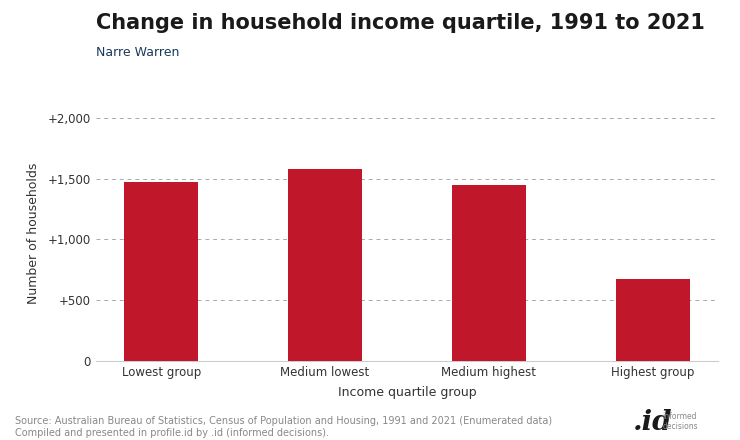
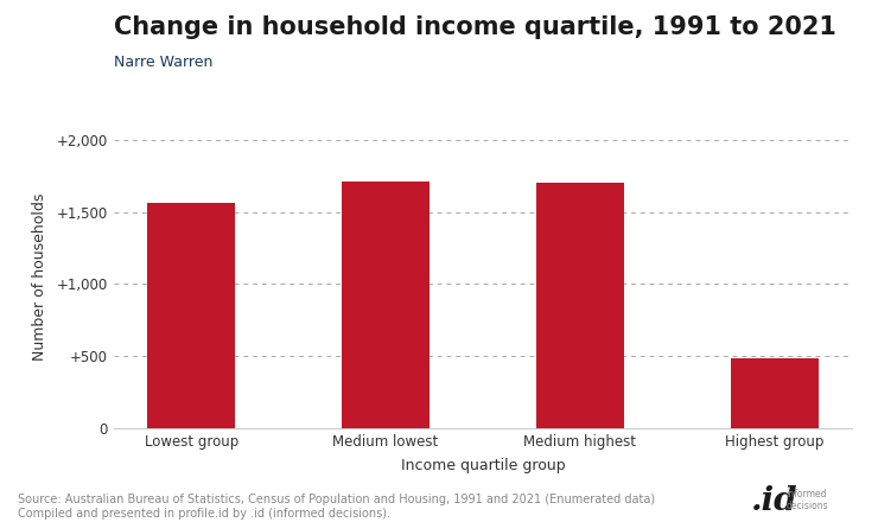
Lowest group: 1,470 -> 1,560
Medium lowest: 1,580 -> 1,710
Medium highest: 1,450 -> 1,700
Highest group: 670 -> 480
